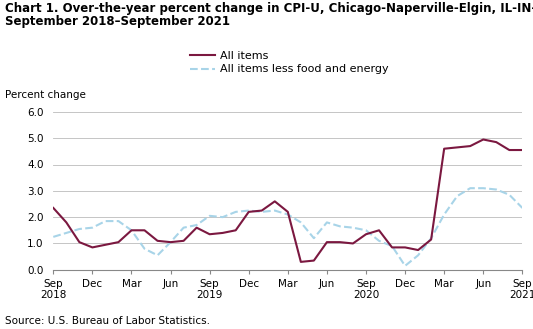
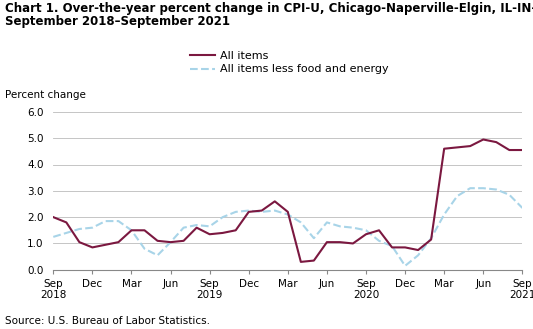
All items/Sep 2018: 2.35 -> 2.00
All items less food and energy/Sep 2019: 2.05 -> 1.65
